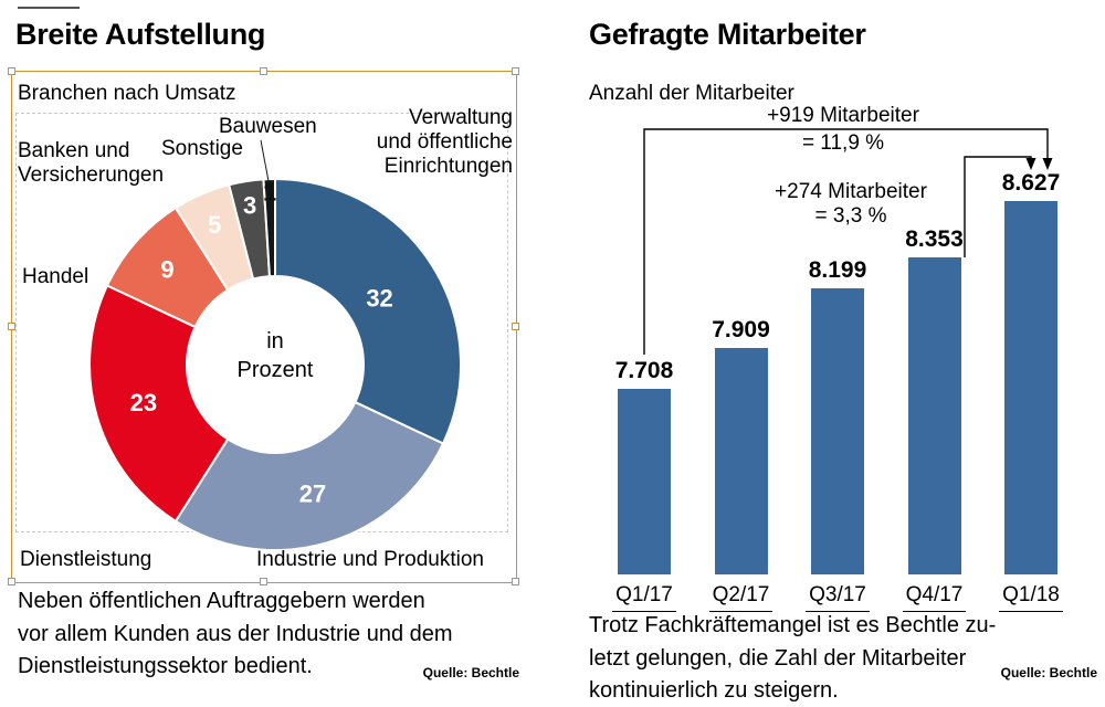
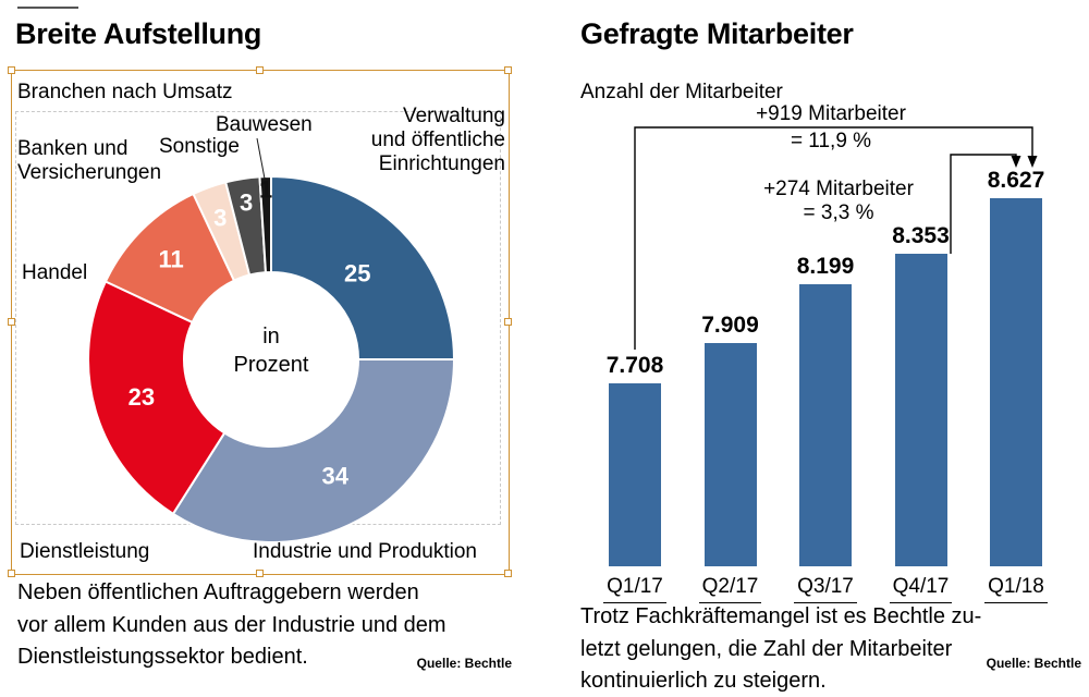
Breite Aufstellung/Verwaltung und öffentliche Einrichtungen: 32 -> 25
Breite Aufstellung/Industrie und Produktion: 27 -> 34
Breite Aufstellung/Handel: 9 -> 11
Breite Aufstellung/Banken und Versicherungen: 5 -> 3
